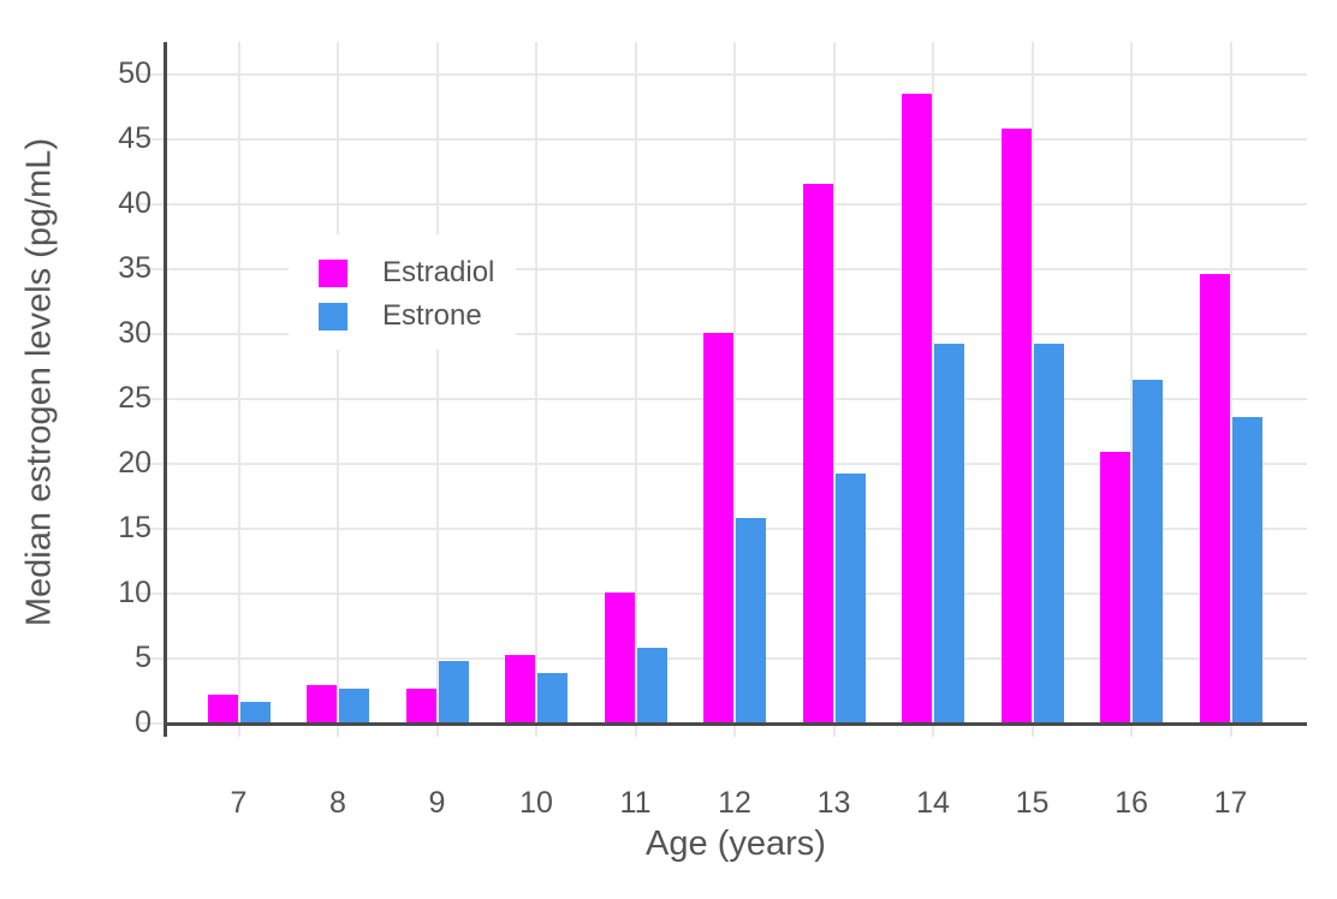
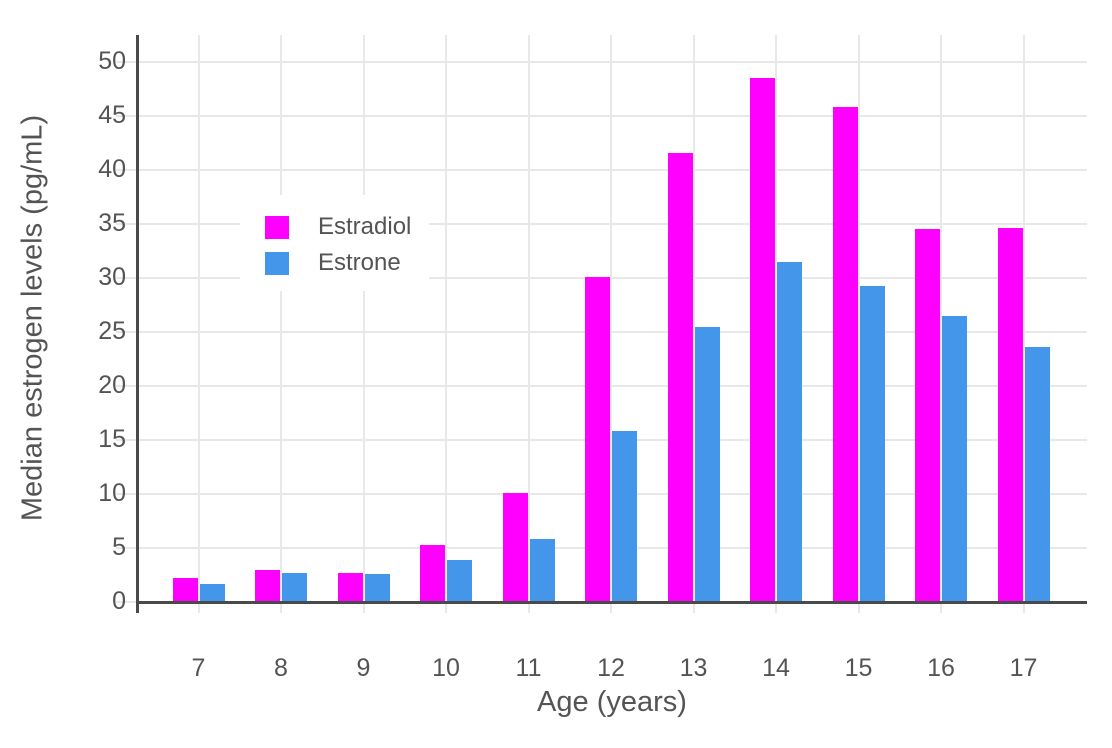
Estrone/9: 4.8 -> 2.6
Estrone/13: 19.3 -> 25.5
Estrone/14: 29.3 -> 31.5
Estradiol/16: 20.9 -> 34.5
